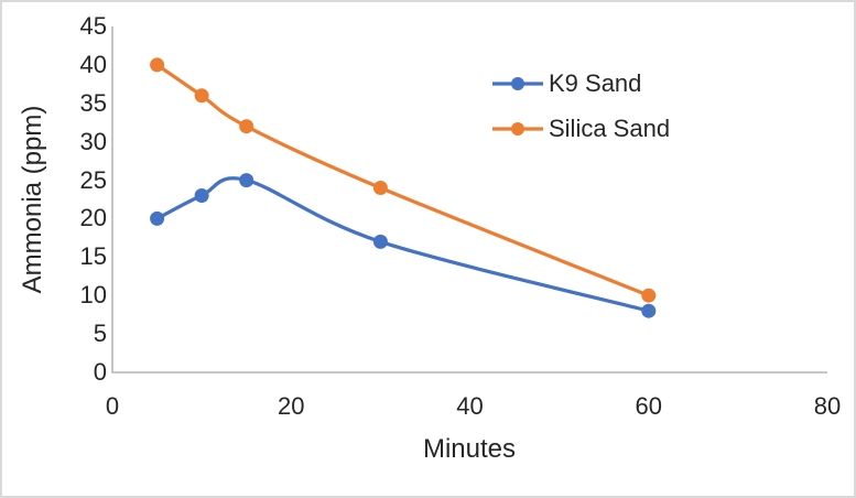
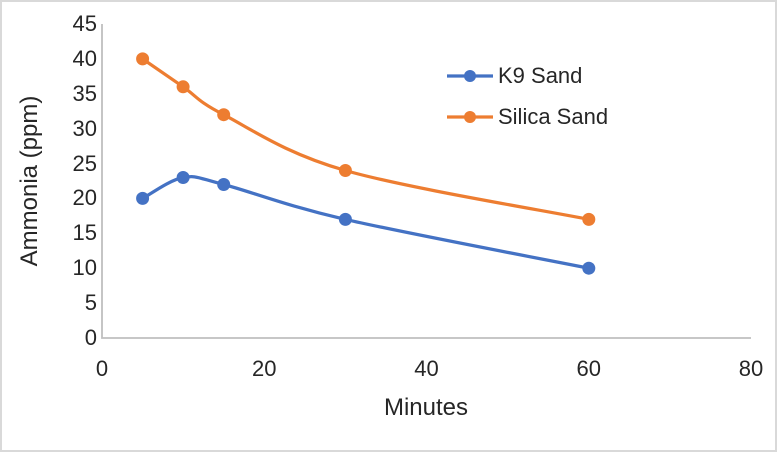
K9 Sand/15: 25 -> 22
K9 Sand/60: 8 -> 10
Silica Sand/60: 10 -> 17
